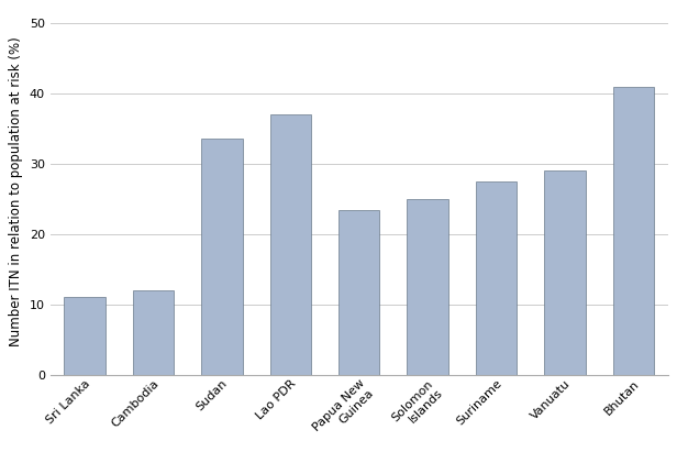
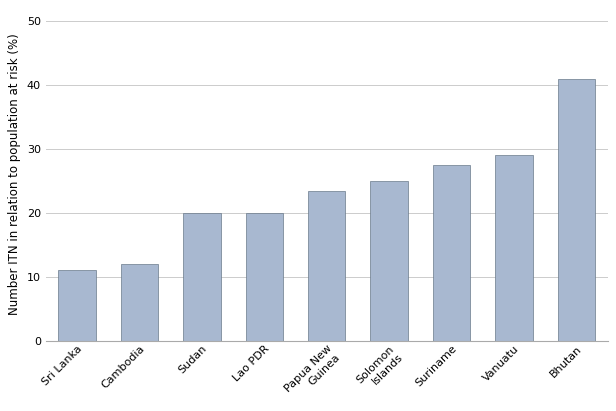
Sudan: 33.6 -> 20.0
Lao PDR: 37.0 -> 20.0
